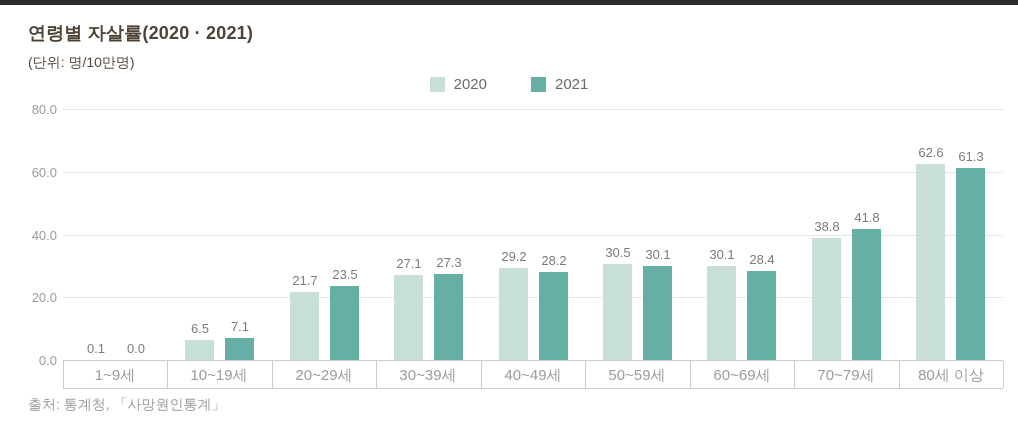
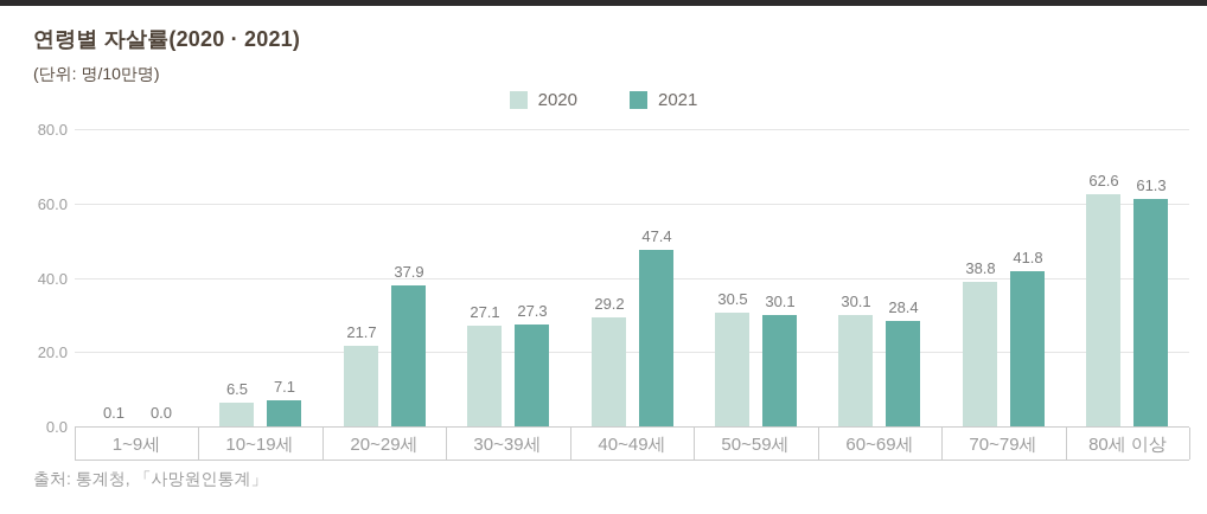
2021/20~29세: 23.5 -> 37.9
2021/40~49세: 28.2 -> 47.4
